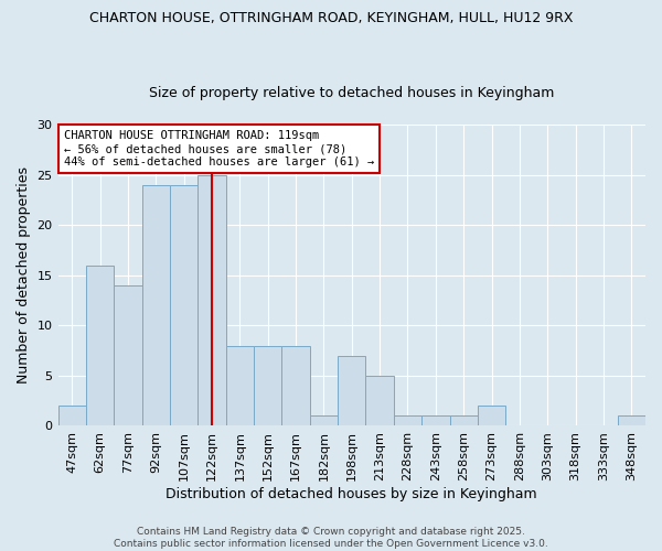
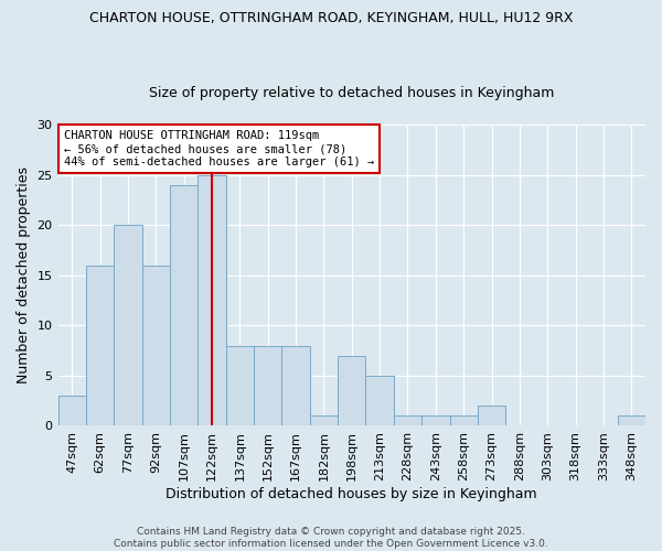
47sqm: 2 -> 3
77sqm: 14 -> 20
92sqm: 24 -> 16
